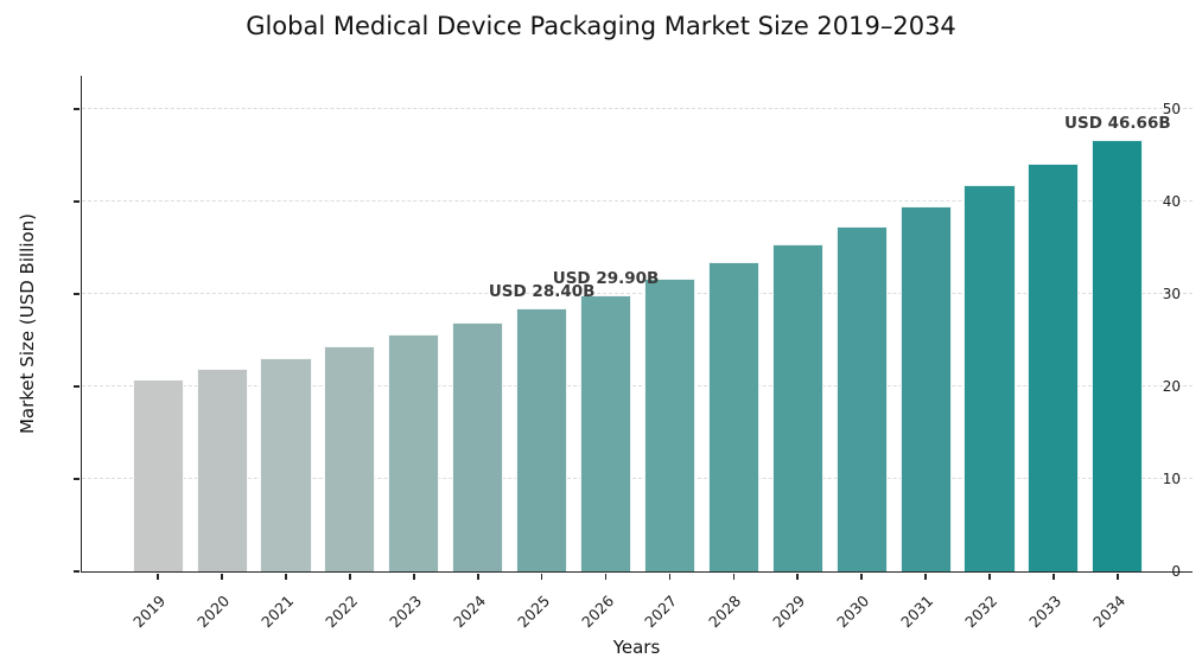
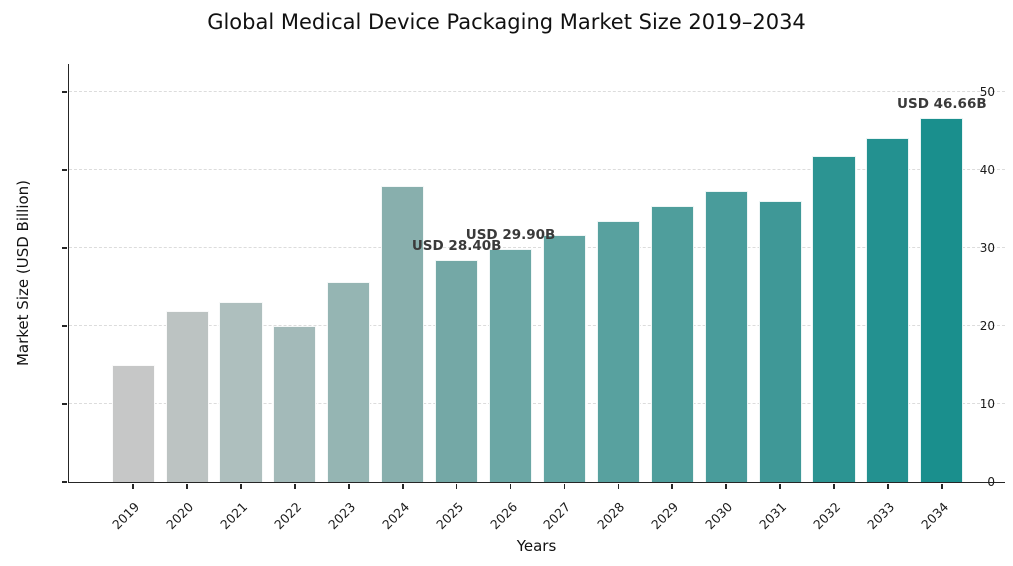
2019: 21 -> 15
2022: 24 -> 20
2024: 27 -> 38
2031: 39 -> 36
